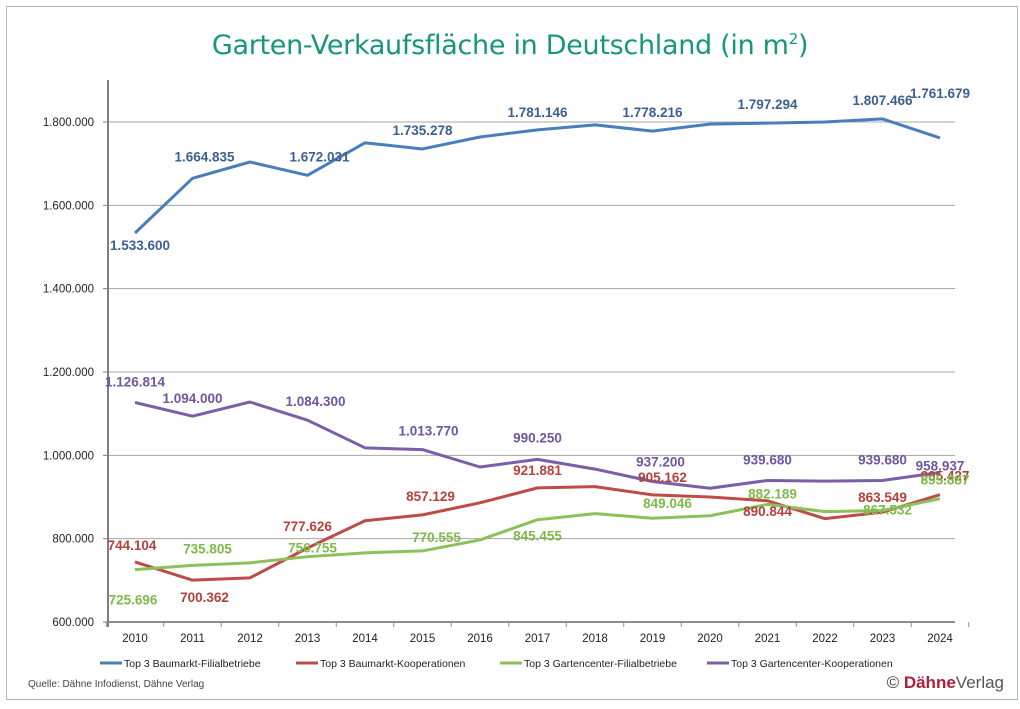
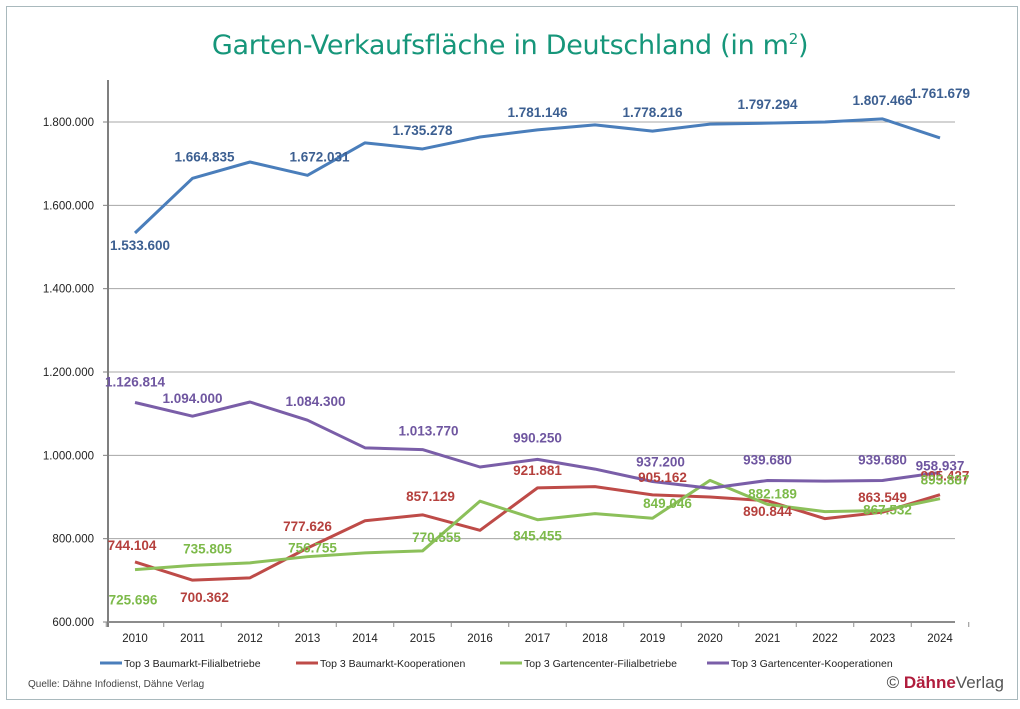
Top 3 Baumarkt-Kooperationen/2016: 890000 -> 820000
Top 3 Gartencenter-Filialbetriebe/2016: 800000 -> 890000
Top 3 Gartencenter-Filialbetriebe/2020: 860000 -> 940000
